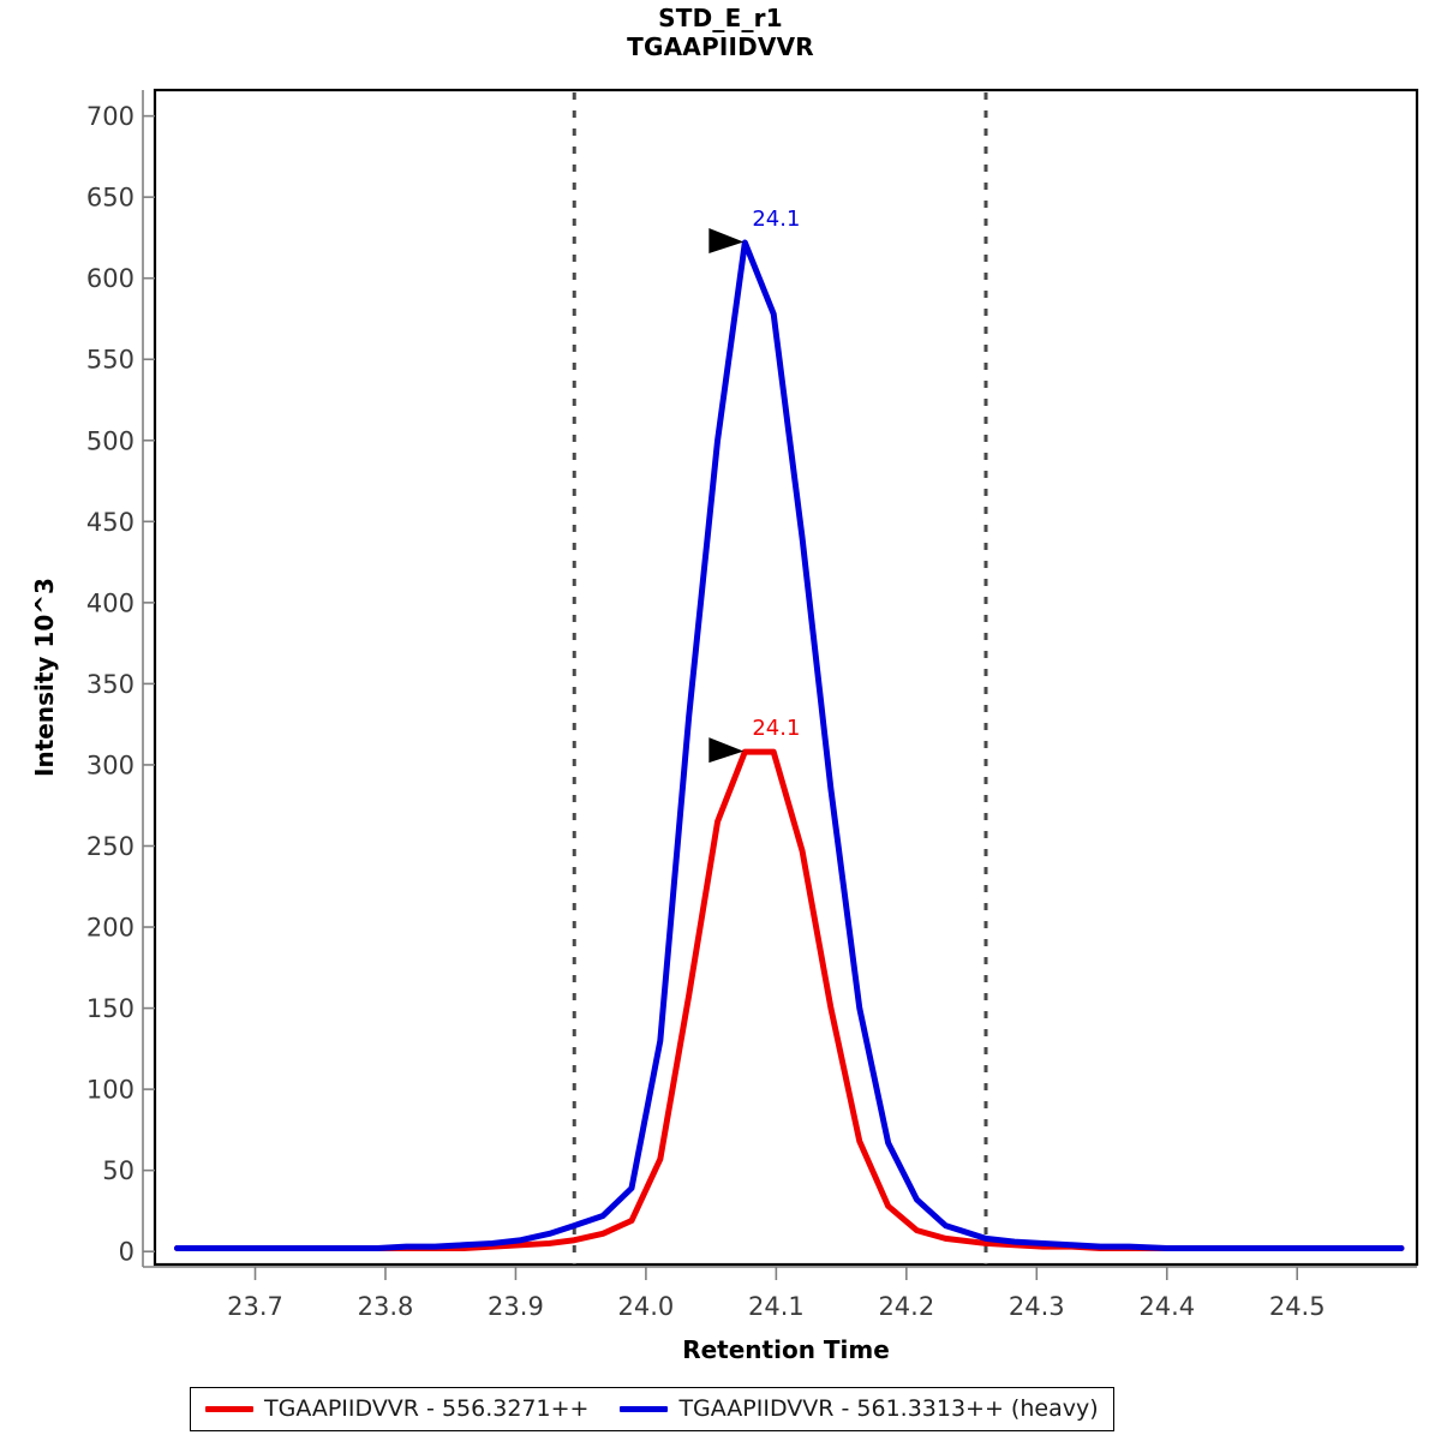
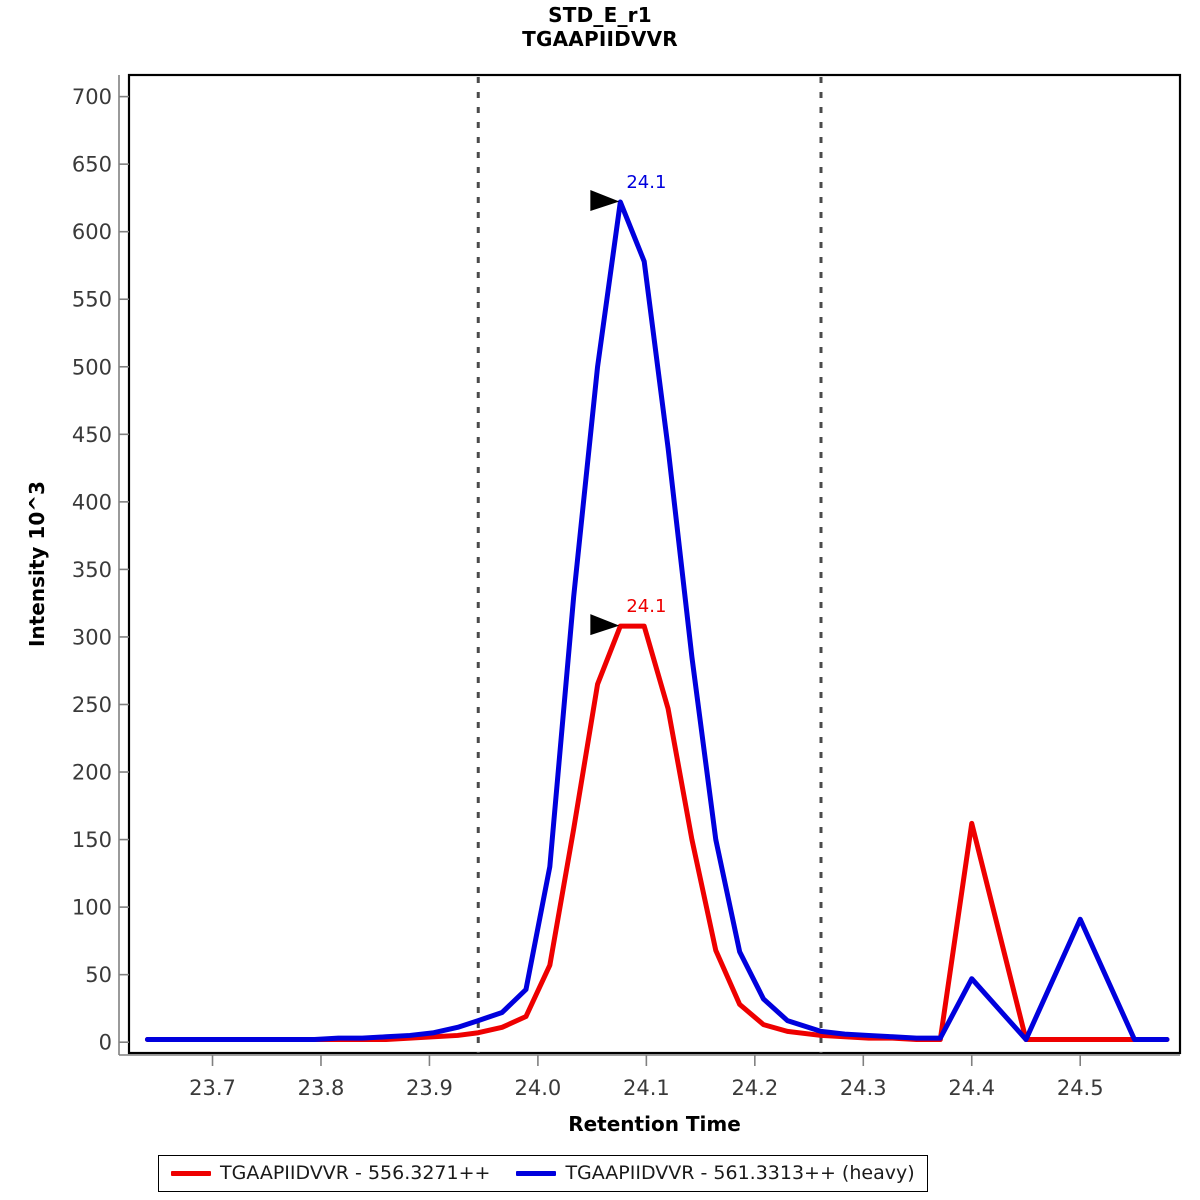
TGAAPIIDVVR - 556.3271++/24.4: 2 -> 162
TGAAPIIDVVR - 561.3313++ (heavy)/24.4: 2 -> 47
TGAAPIIDVVR - 561.3313++ (heavy)/24.5: 2 -> 91
